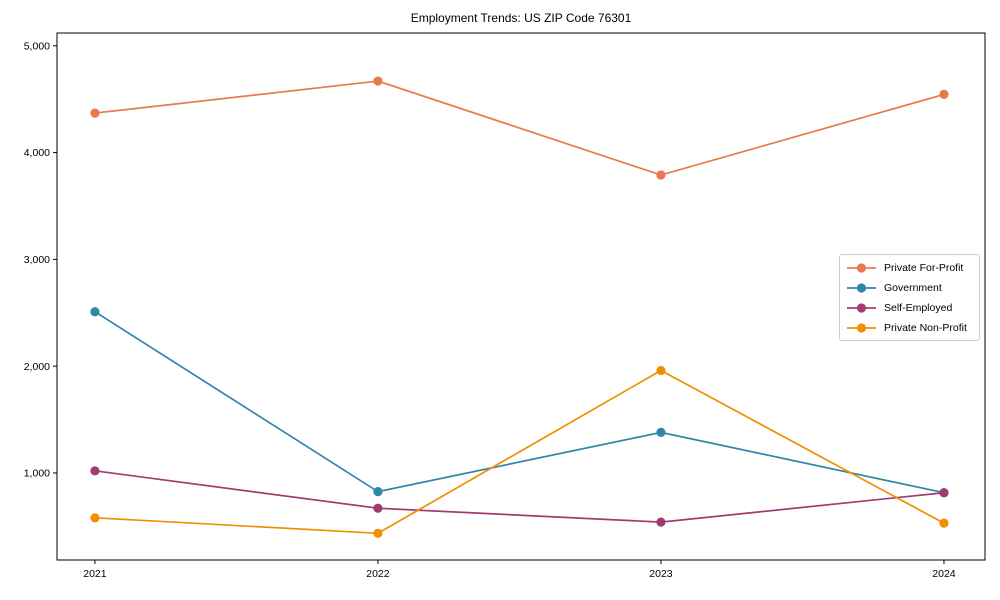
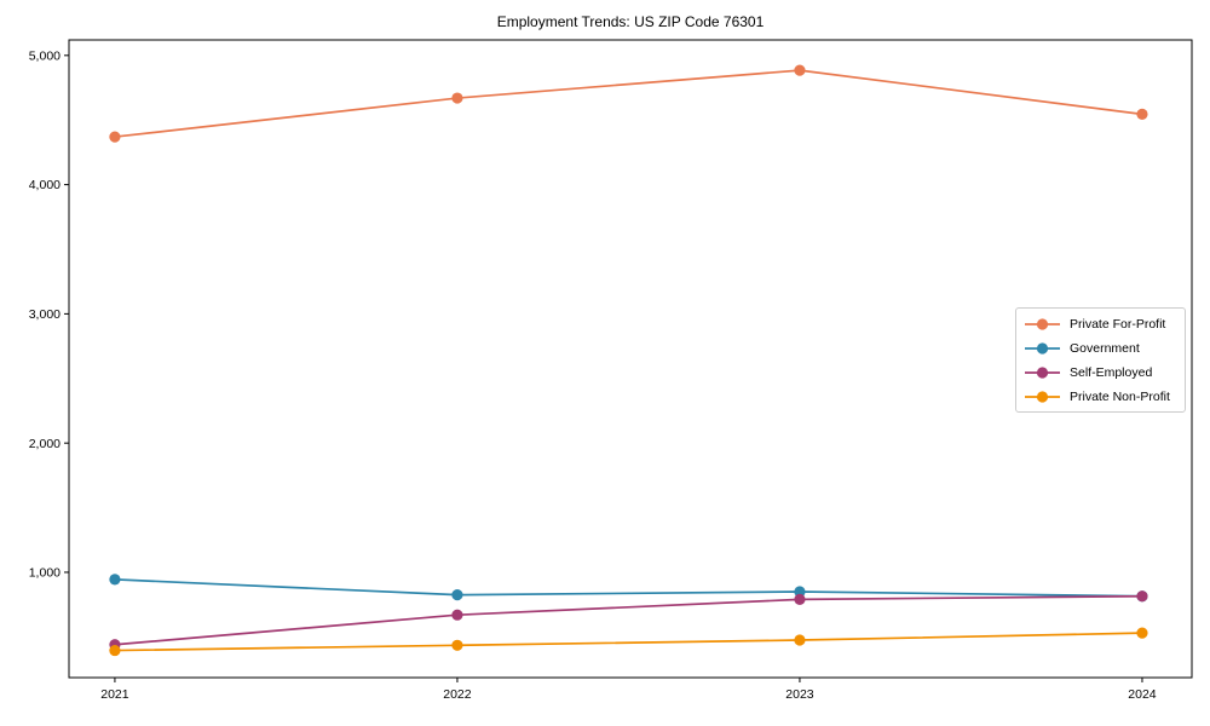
Government/2021: 2510 -> 940
Self-Employed/2021: 1020 -> 440
Private Non-Profit/2021: 580 -> 400
Private For-Profit/2023: 3790 -> 4880
Government/2023: 1380 -> 850
Self-Employed/2023: 540 -> 790
Private Non-Profit/2023: 1960 -> 480
